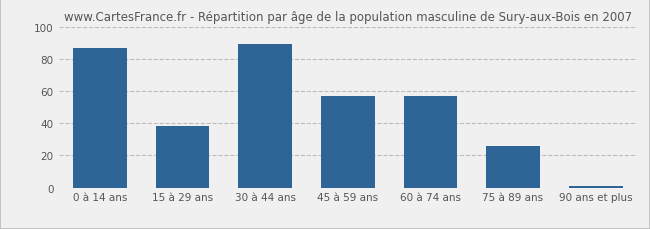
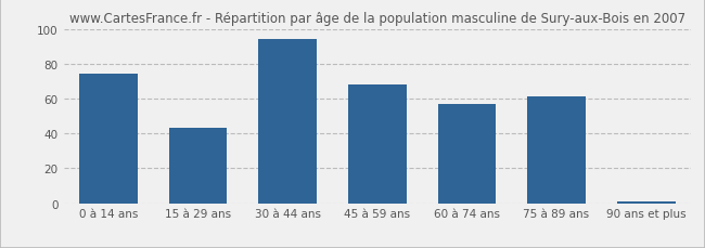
0 à 14 ans: 87 -> 74
15 à 29 ans: 38 -> 43
30 à 44 ans: 89 -> 94
45 à 59 ans: 57 -> 68
75 à 89 ans: 26 -> 61
